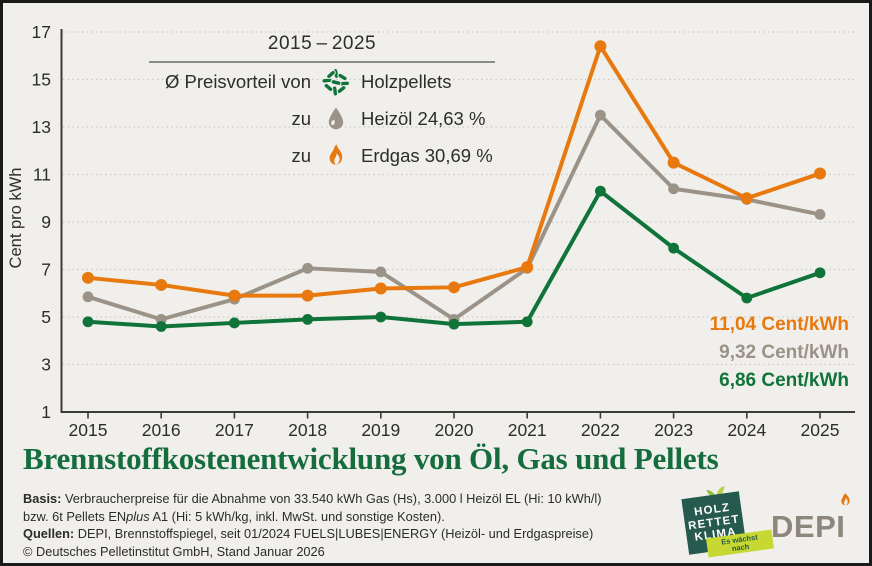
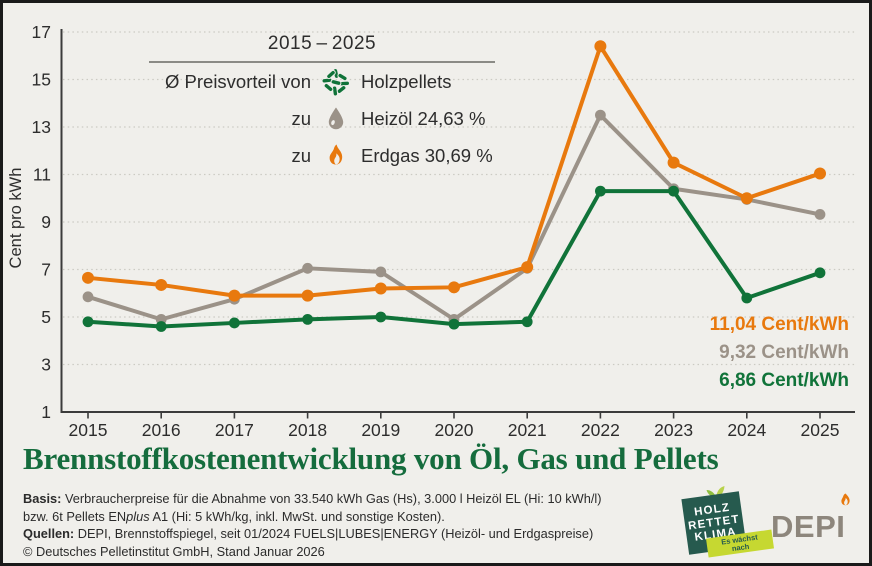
Holzpellets/2023: 7.9 -> 10.3
